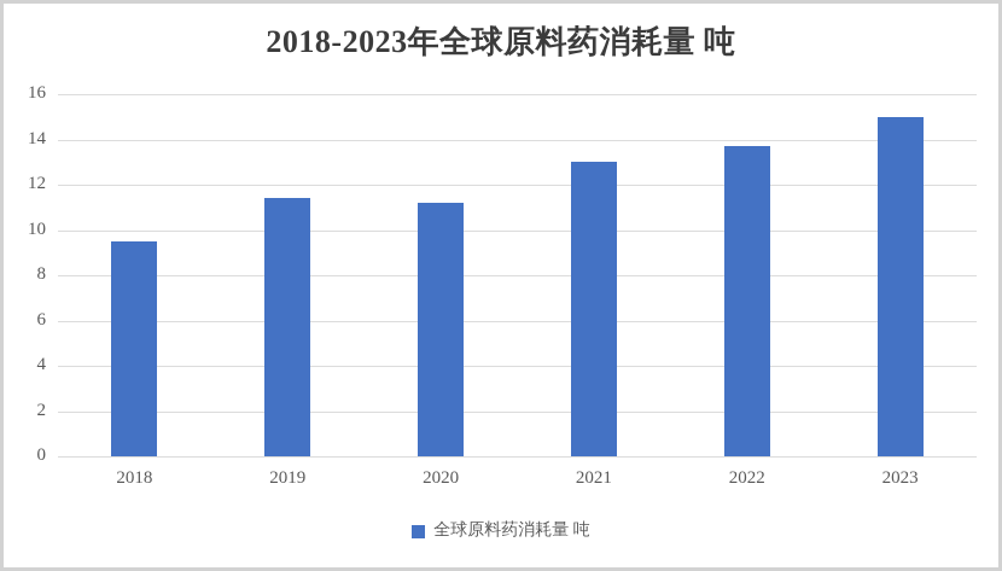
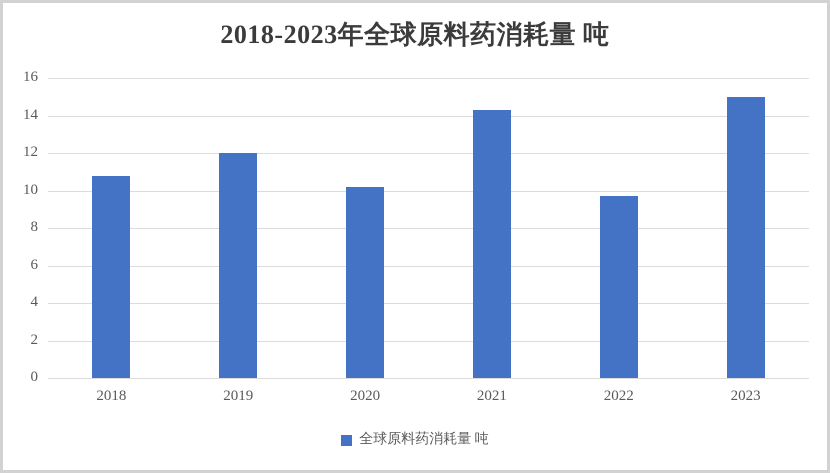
2018: 9.5 -> 10.8
2019: 11.4 -> 12.0
2020: 11.2 -> 10.2
2021: 13.0 -> 14.3
2022: 13.7 -> 9.7
